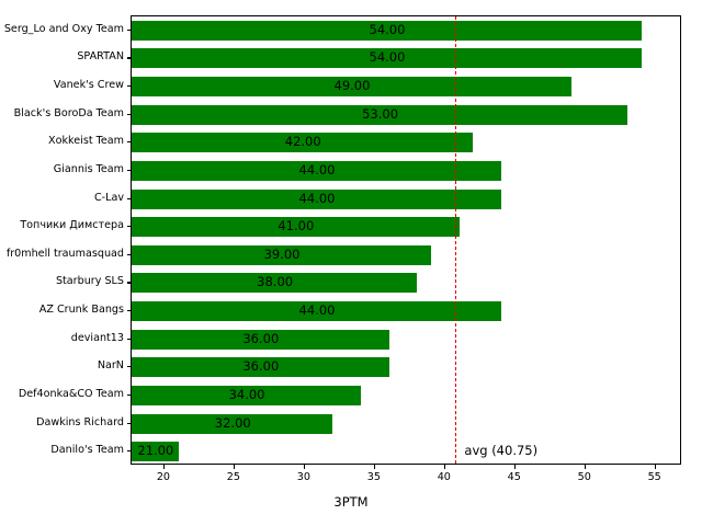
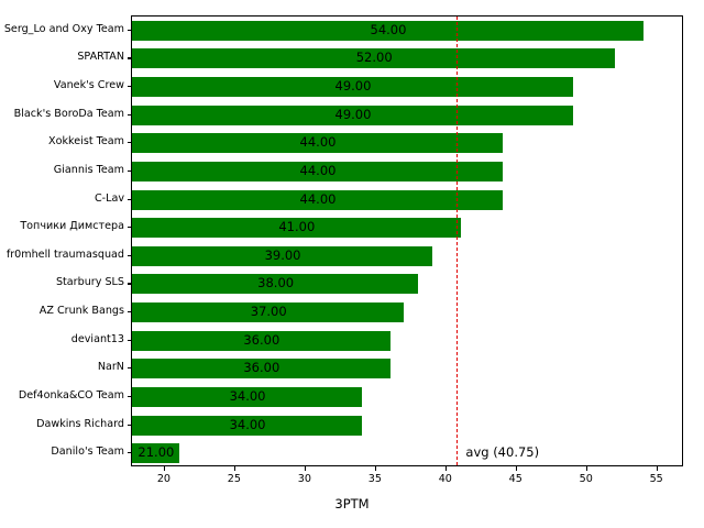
SPARTAN: 54.00 -> 52.00
Black's BoroDa Team: 53.00 -> 49.00
Xokkeist Team: 42.00 -> 44.00
AZ Crunk Bangs: 44.00 -> 37.00
Dawkins Richard: 32.00 -> 34.00
